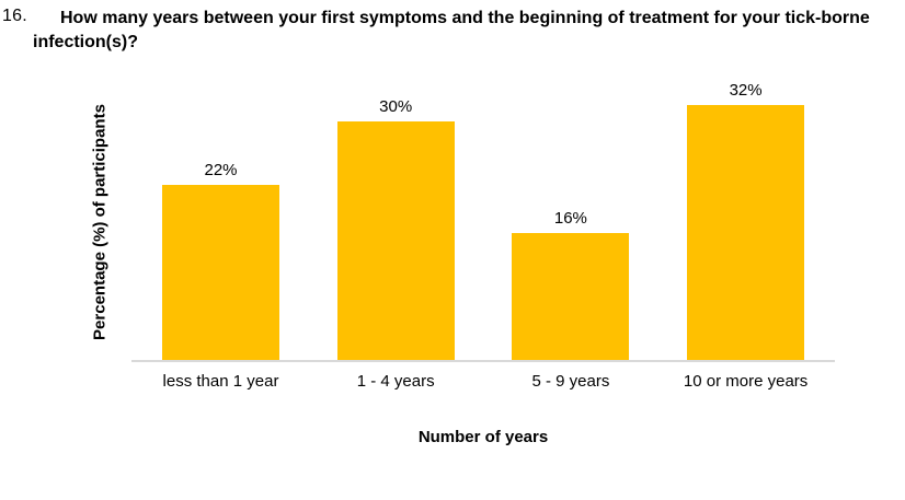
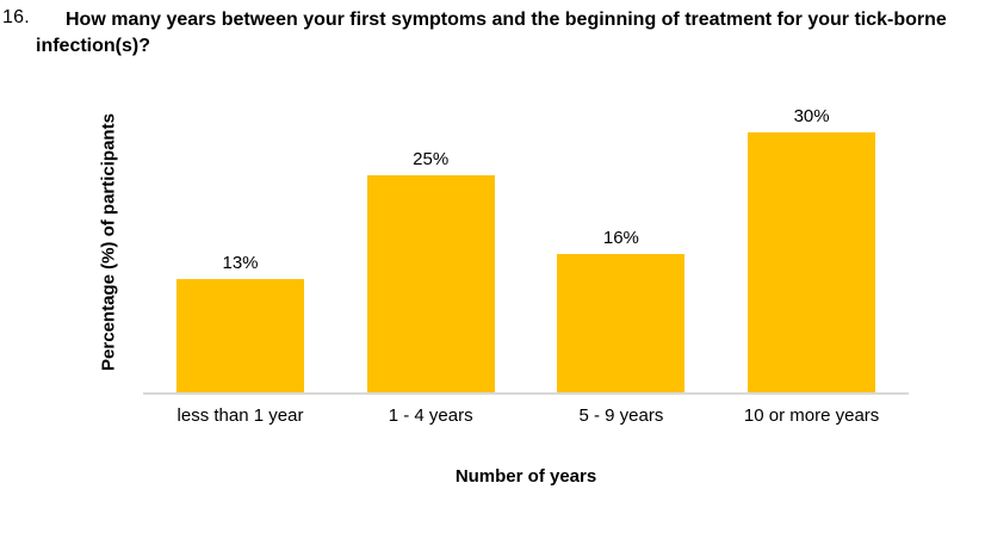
less than 1 year: 22% -> 13%
1 - 4 years: 30% -> 25%
10 or more years: 32% -> 30%
